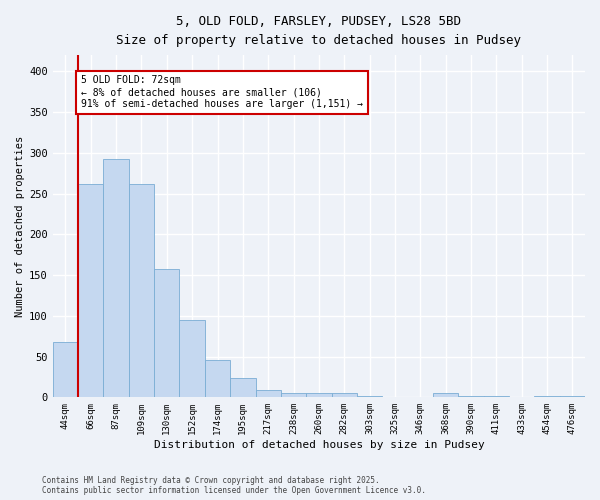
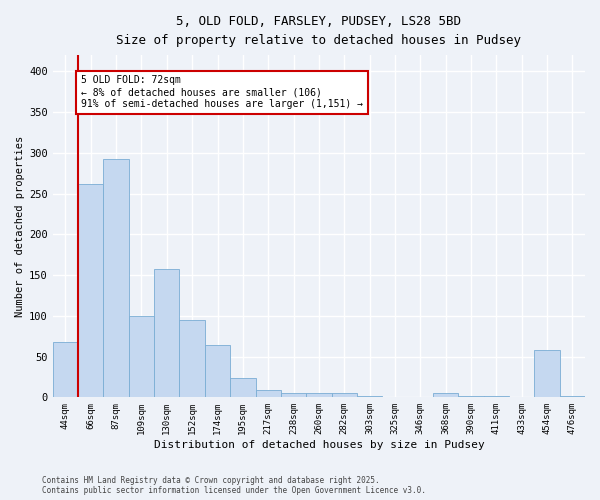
109sqm: 262 -> 100
174sqm: 46 -> 64
454sqm: 2 -> 58
